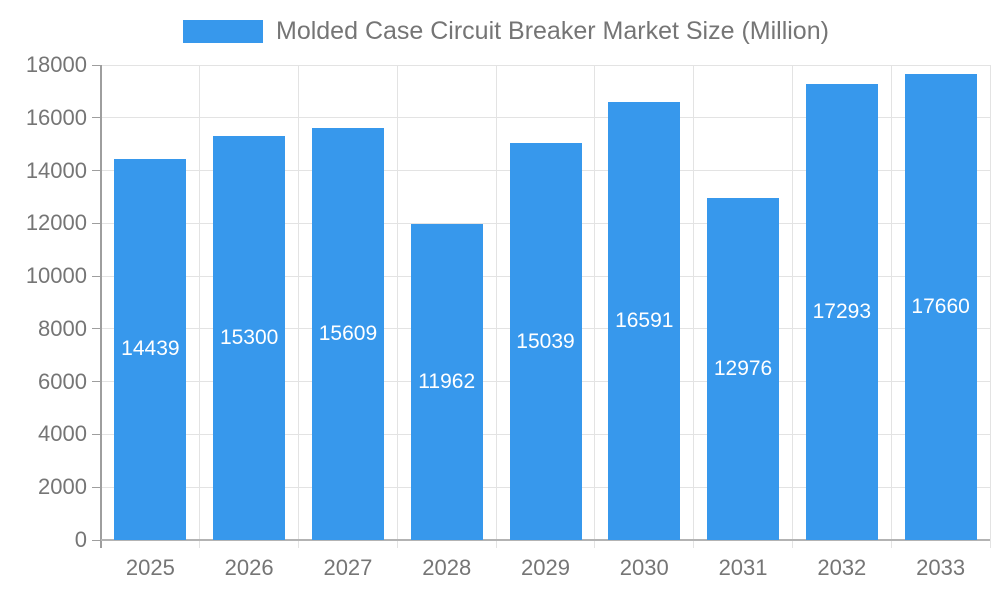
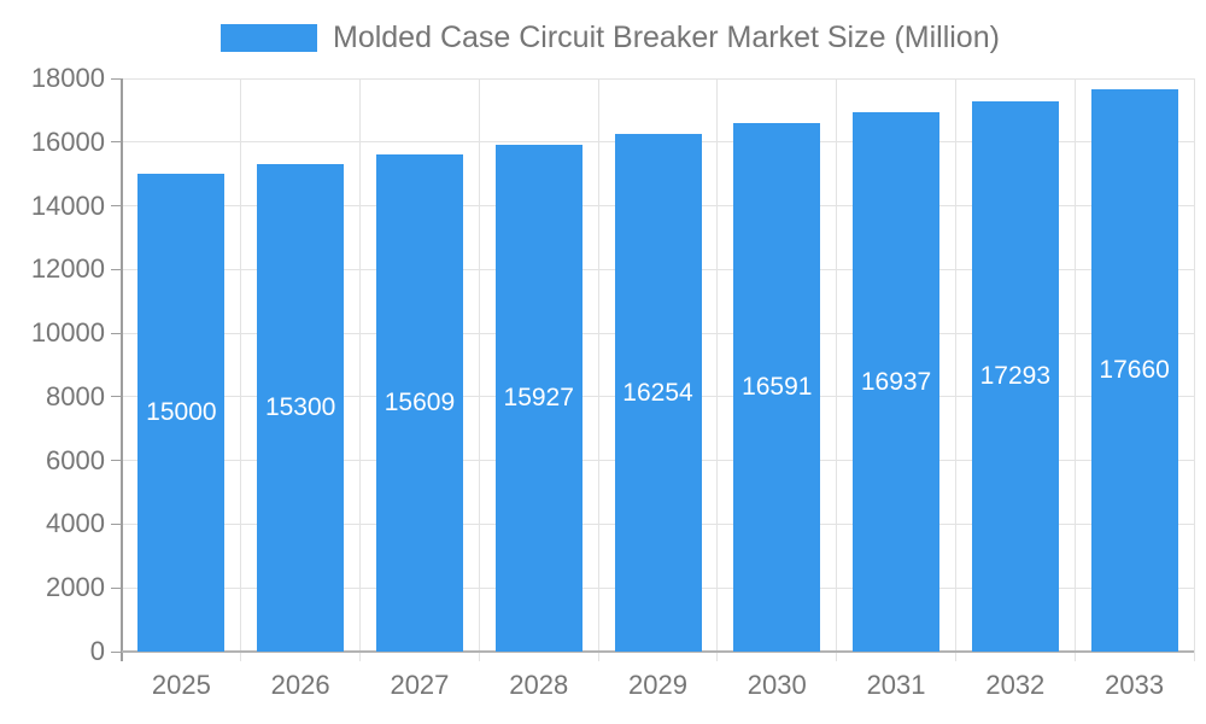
2025: 14439 -> 15000
2028: 11962 -> 15927
2029: 15039 -> 16254
2031: 12976 -> 16937
